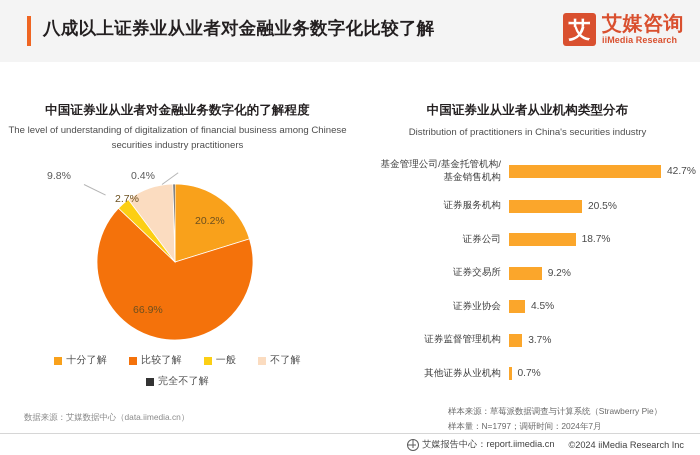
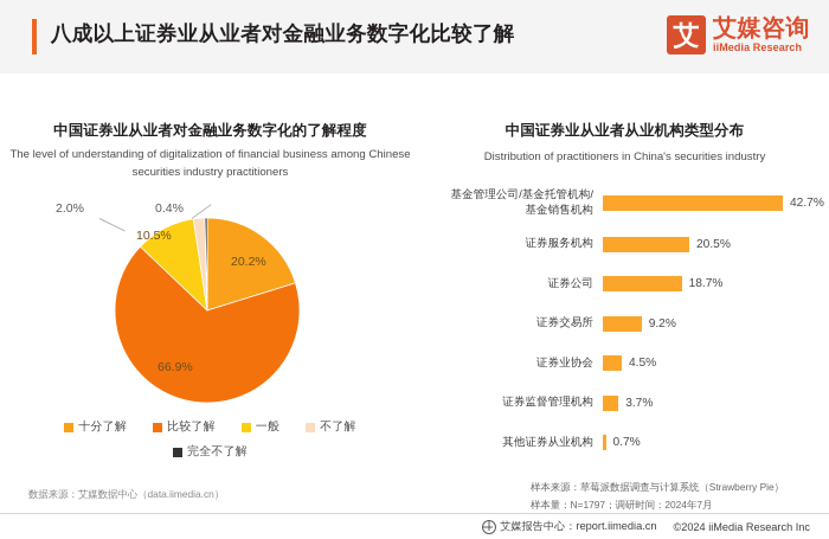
中国证券业从业者对金融业务数字化的了解程度/一般: 2.7% -> 10.5%
中国证券业从业者对金融业务数字化的了解程度/不了解: 9.8% -> 2.0%
